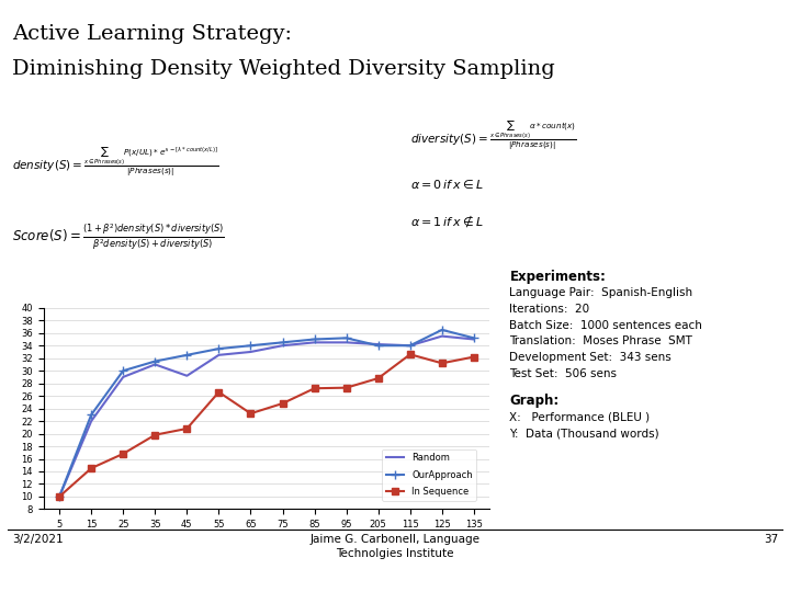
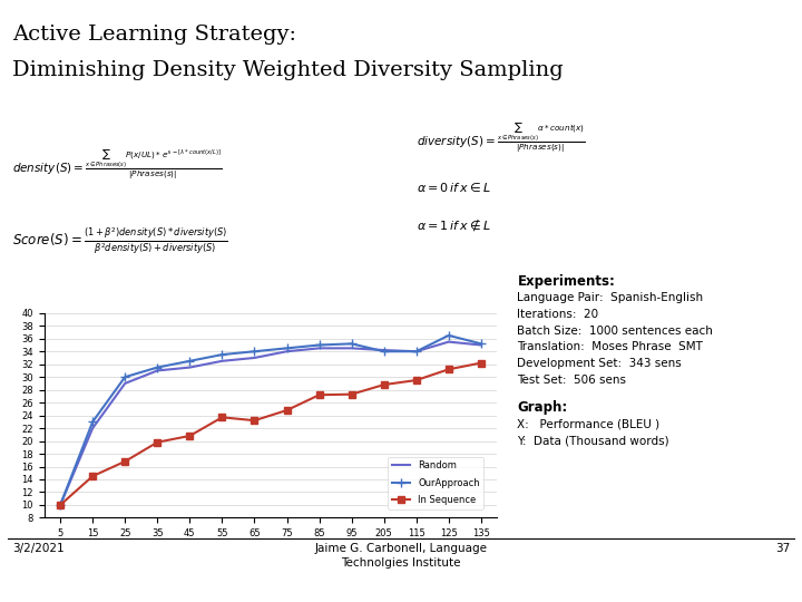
Random/45: 29.2 -> 31.5
In Sequence/55: 26.6 -> 23.7
In Sequence/115: 32.6 -> 29.5
